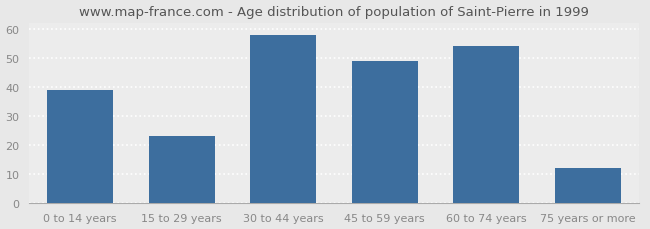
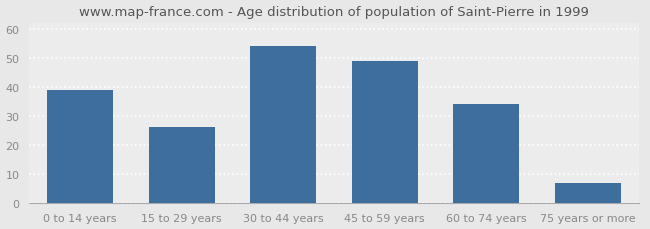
15 to 29 years: 23 -> 26
30 to 44 years: 58 -> 54
60 to 74 years: 54 -> 34
75 years or more: 12 -> 7
